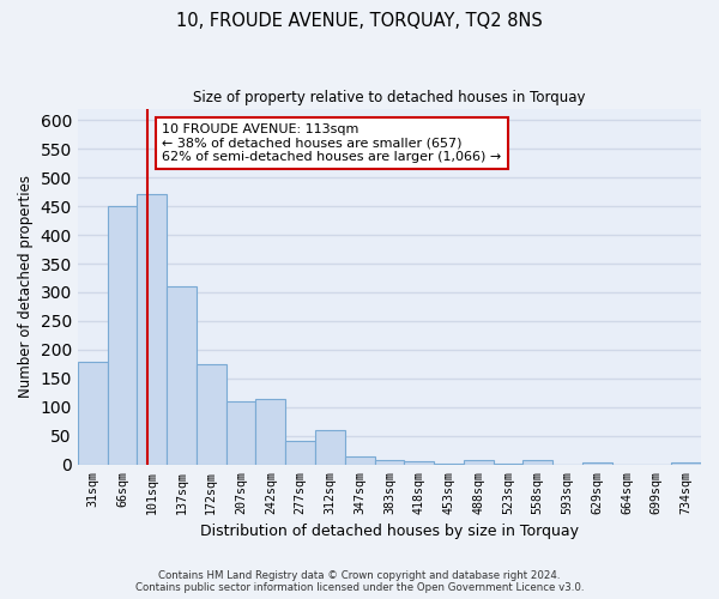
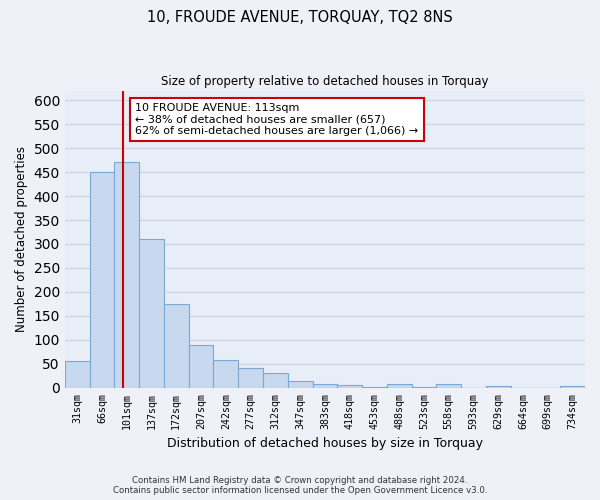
31sqm: 180 -> 55
207sqm: 110 -> 90
242sqm: 115 -> 58
312sqm: 60 -> 31
